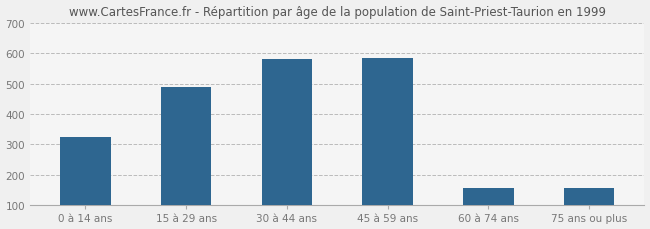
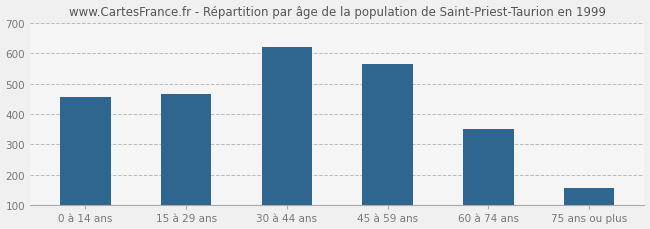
0 à 14 ans: 325 -> 455
15 à 29 ans: 490 -> 465
30 à 44 ans: 580 -> 621
45 à 59 ans: 585 -> 563
60 à 74 ans: 155 -> 351
